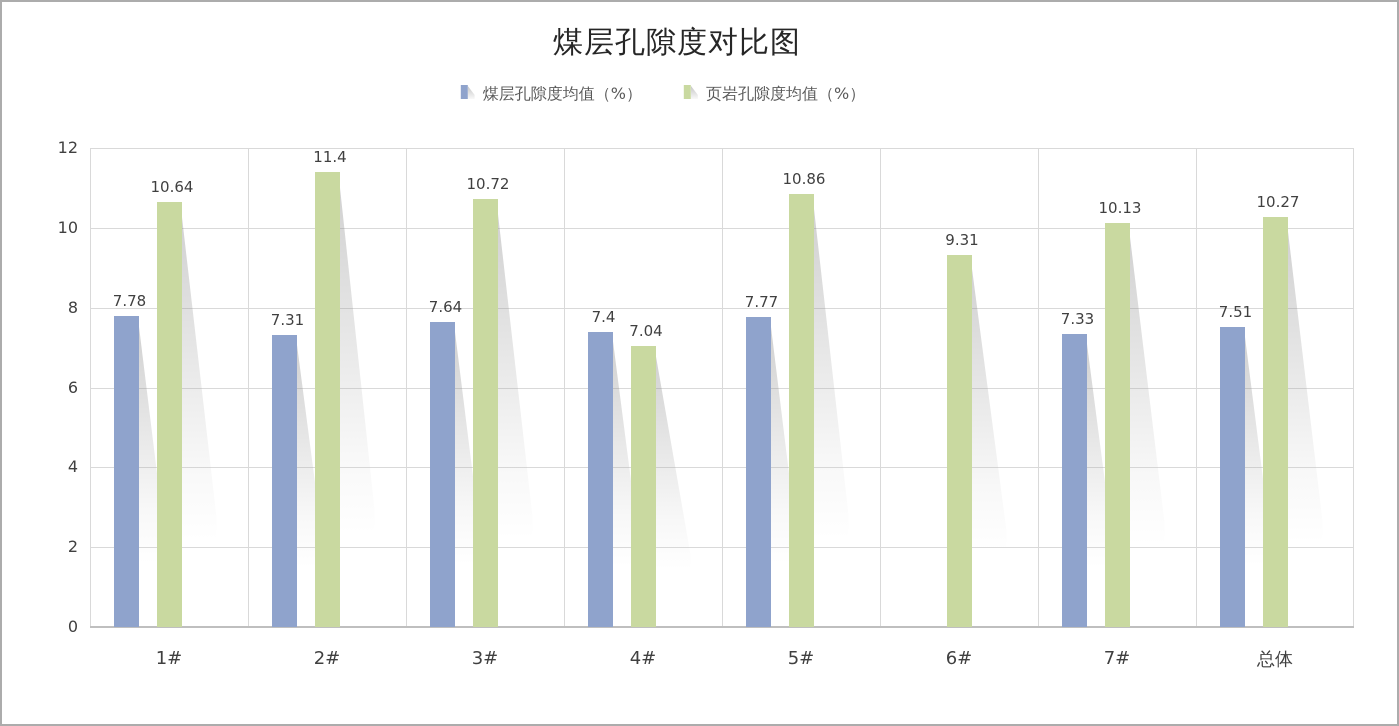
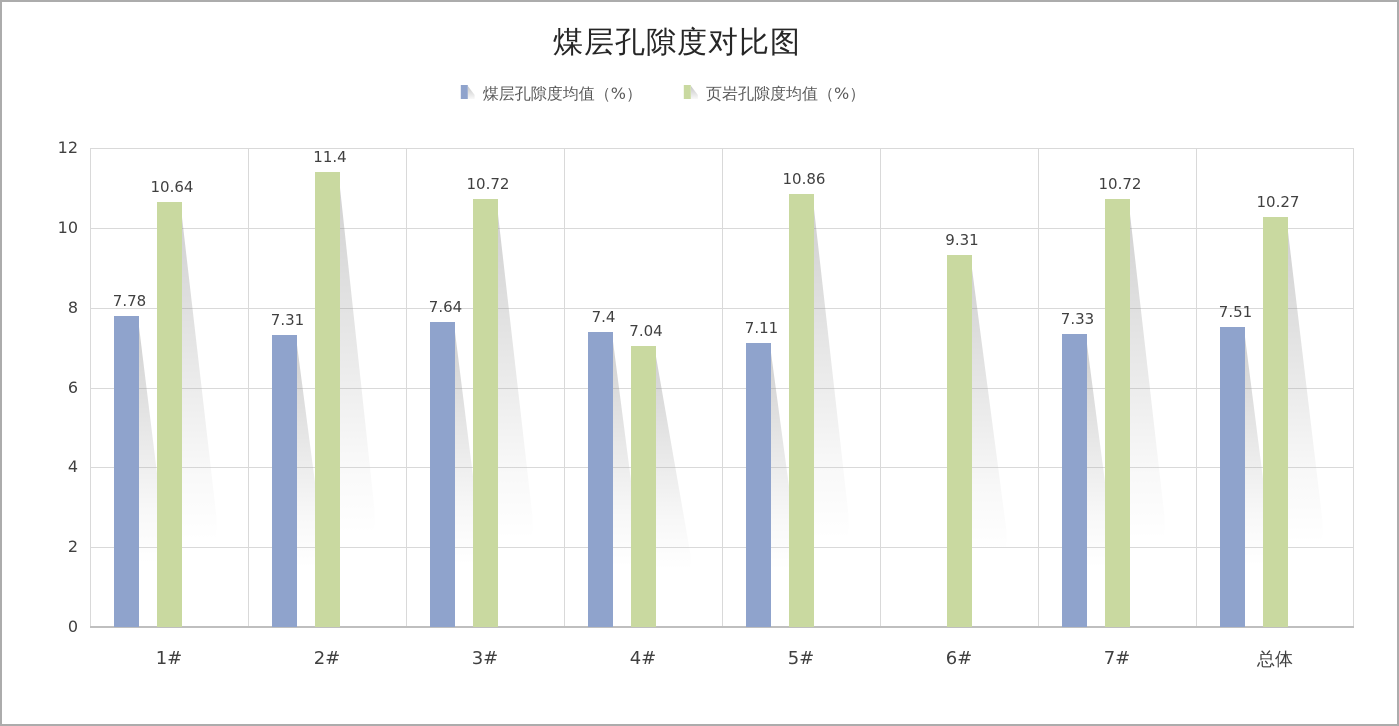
煤层孔隙度均值（%）/5#: 7.77 -> 7.11
页岩孔隙度均值（%）/7#: 10.13 -> 10.72
